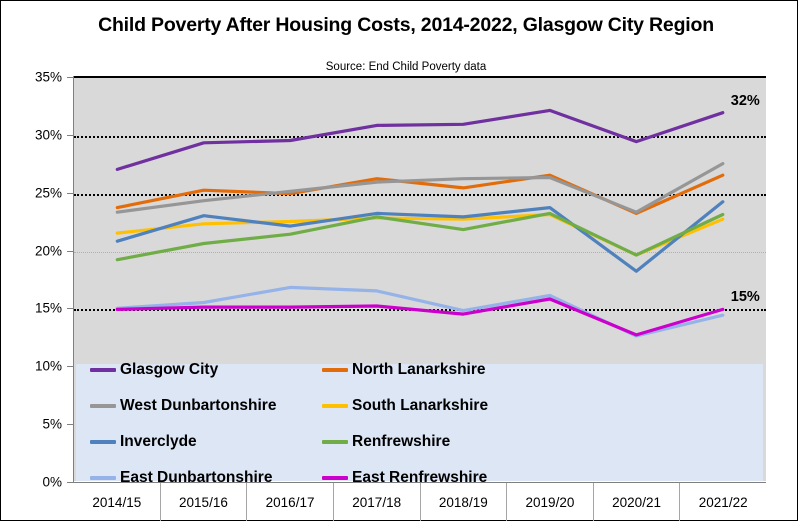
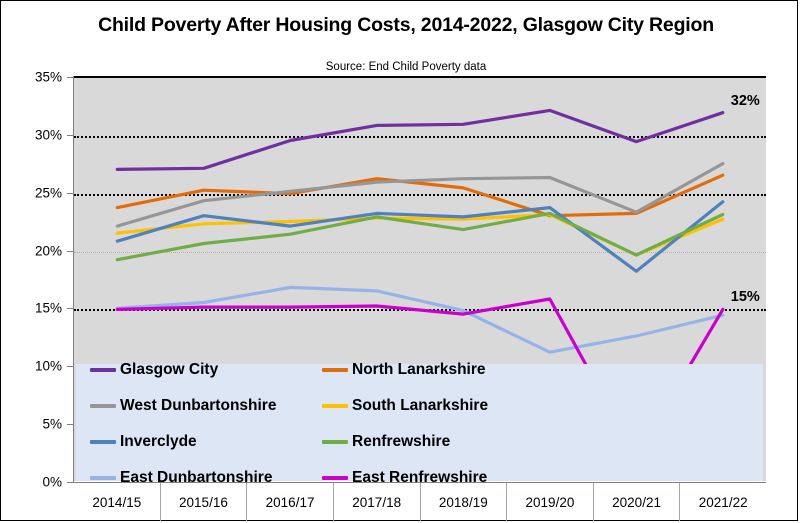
West Dunbartonshire/2014/15: 23.4% -> 22.2%
Glasgow City/2015/16: 29.4% -> 27.2%
North Lanarkshire/2019/20: 26.6% -> 23.1%
East Dunbartonshire/2019/20: 16.2% -> 11.3%
East Renfrewshire/2020/21: 12.8% -> 2.3%
